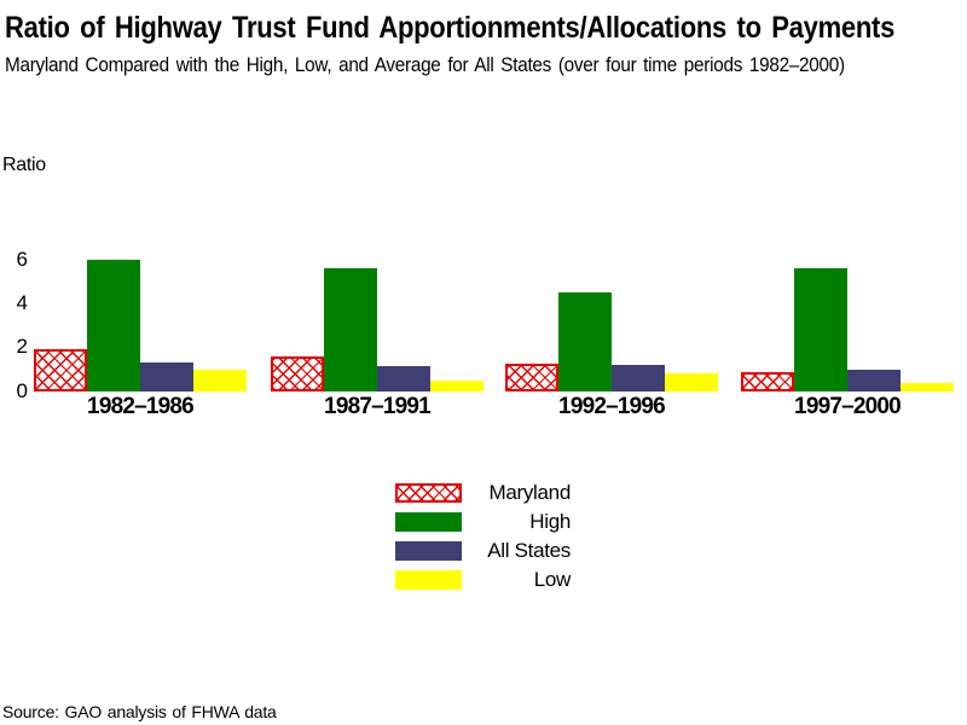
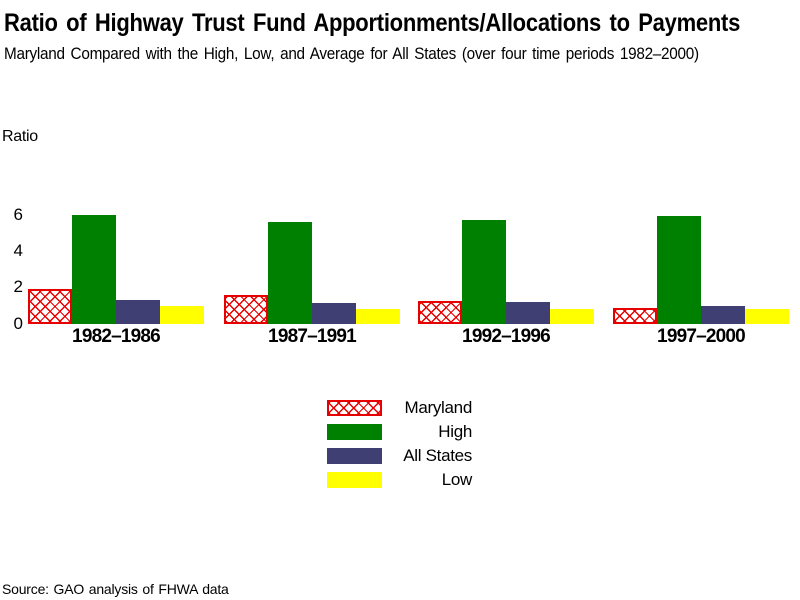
Low/1987–1991: 0.5 -> 0.8
High/1992–1996: 4.5 -> 5.8
High/1997–2000: 5.6 -> 6.0
Low/1997–2000: 0.4 -> 0.8
